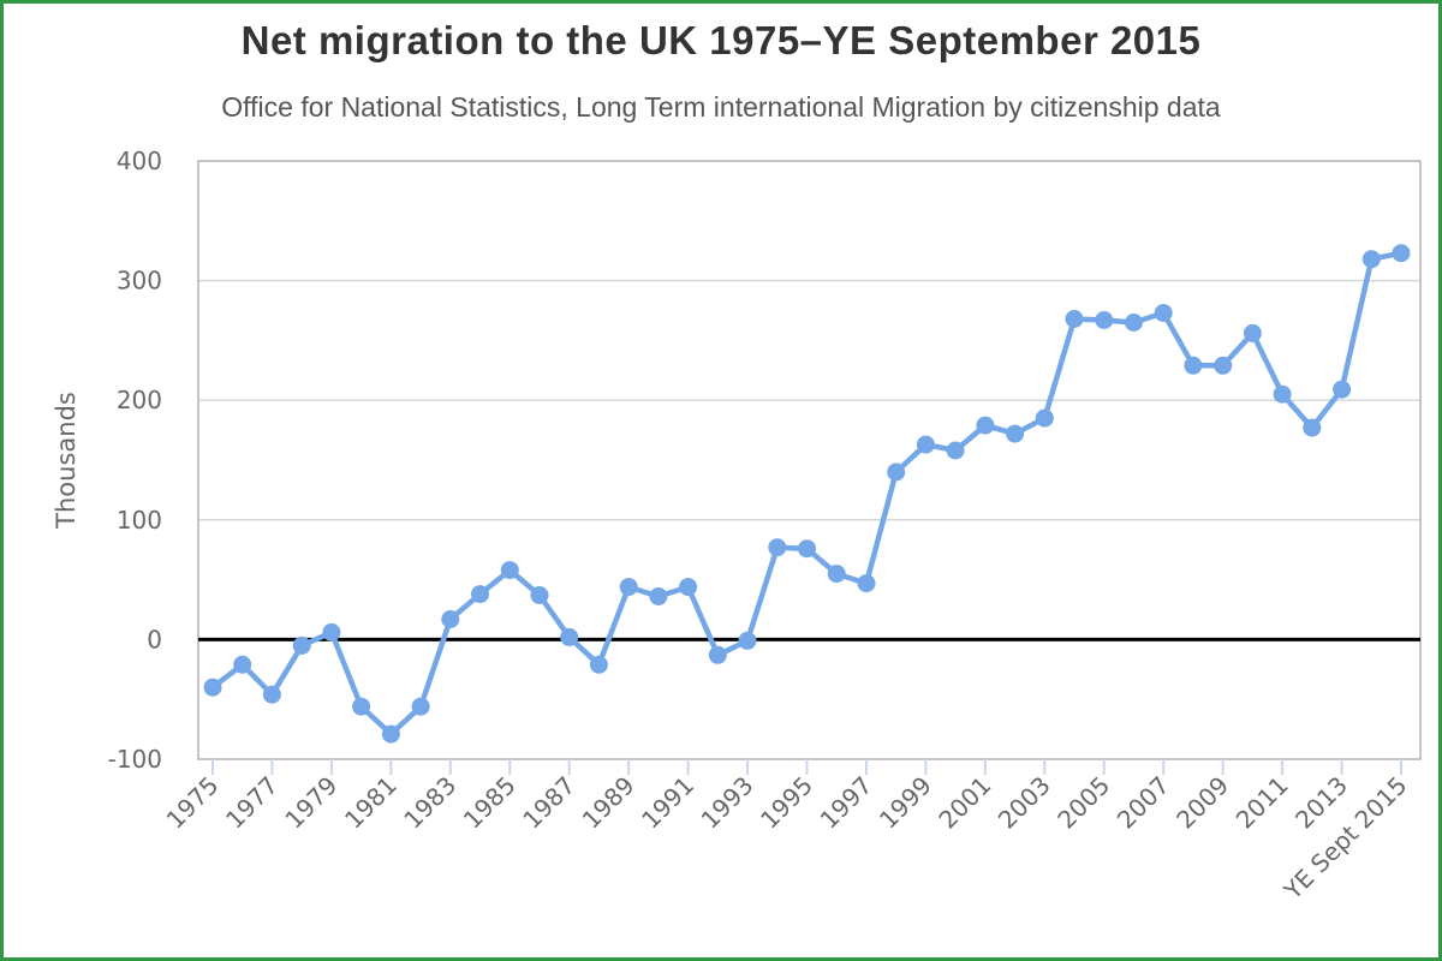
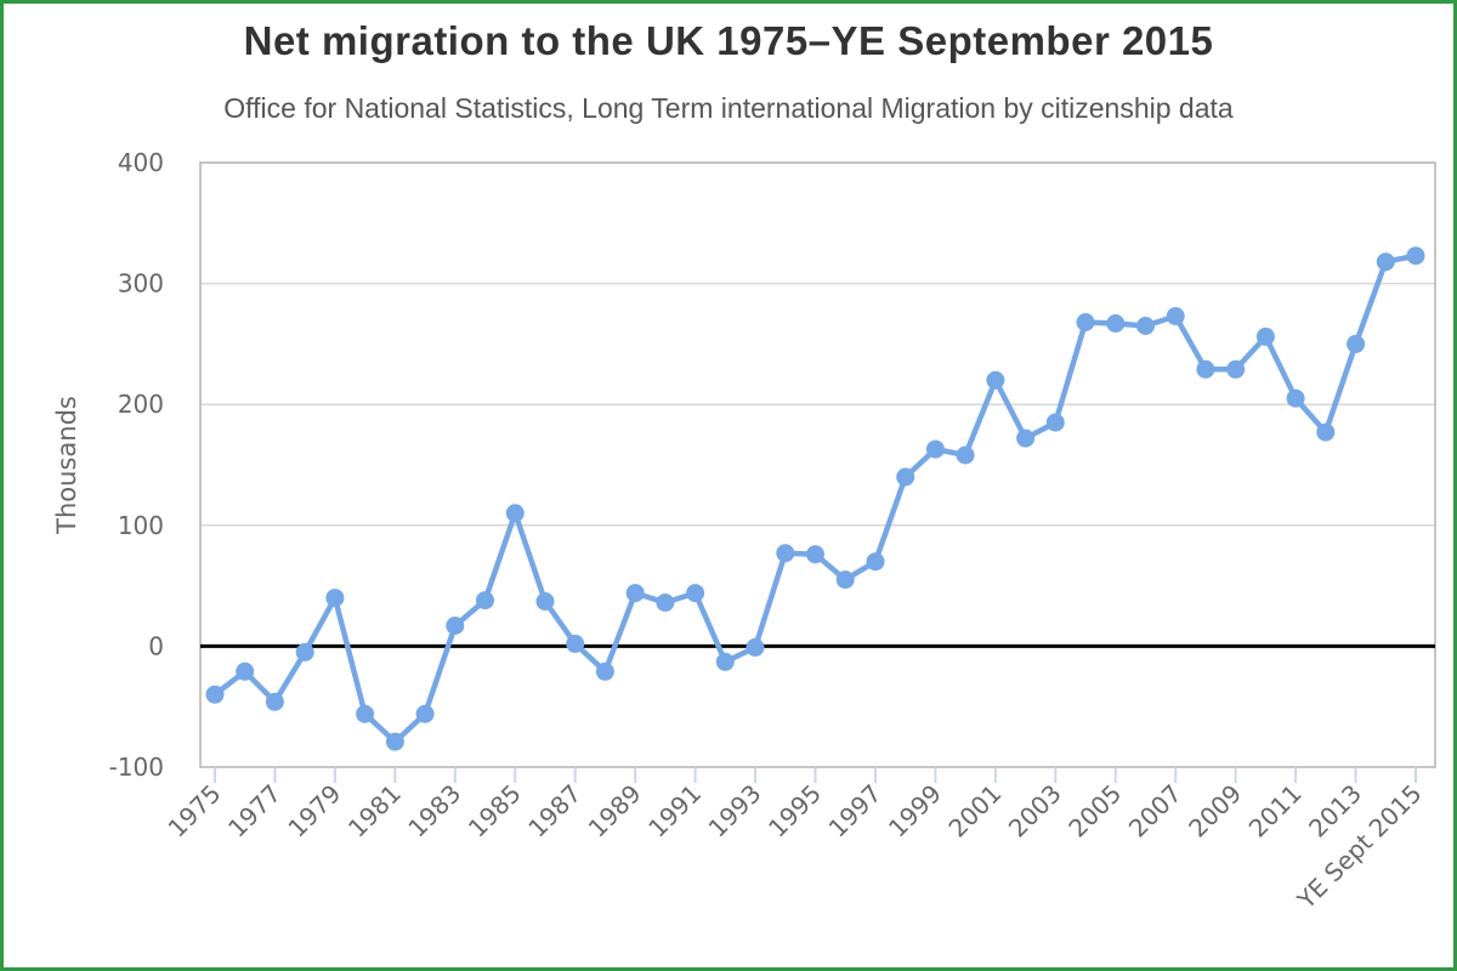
1979: 10 -> 40
1985: 60 -> 110
1997: 50 -> 70
2001: 180 -> 220
2013: 210 -> 250
